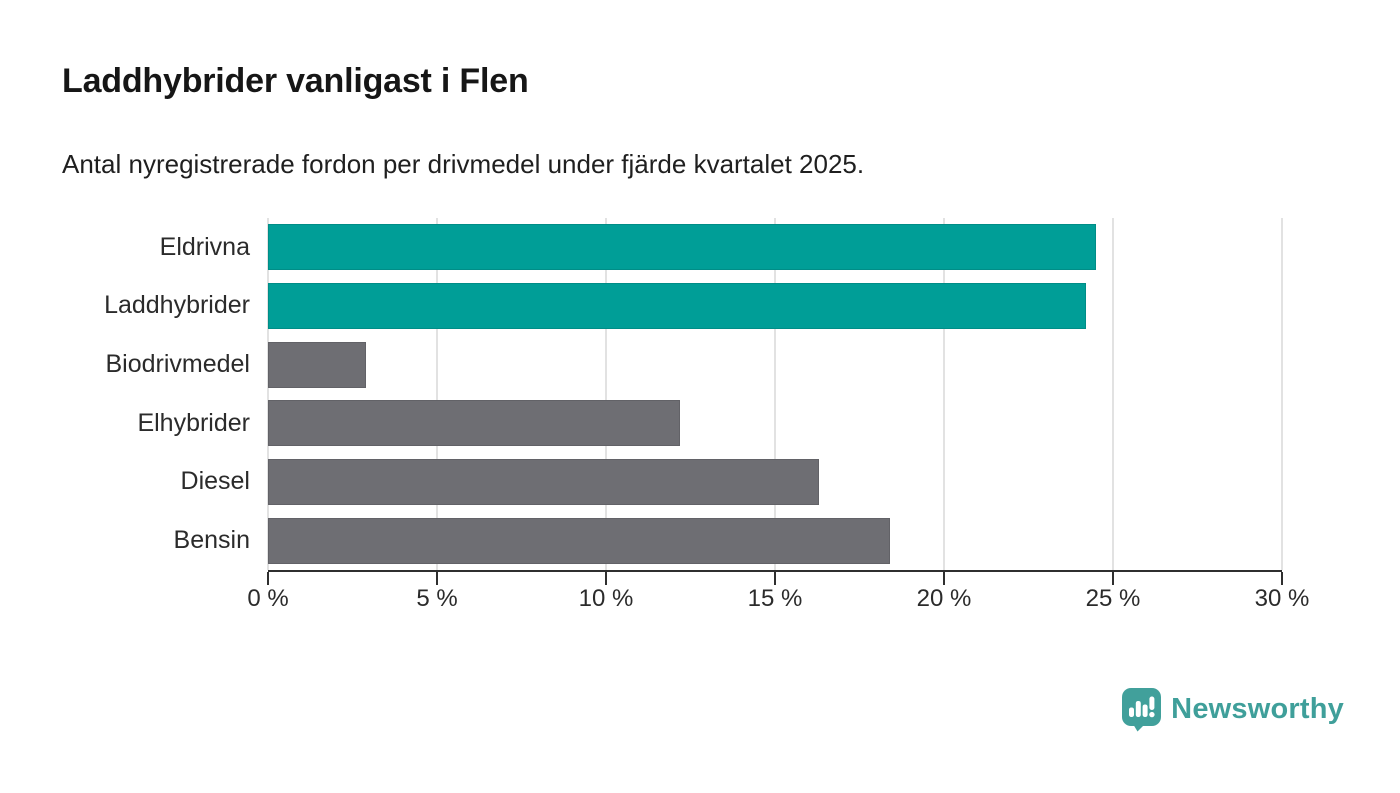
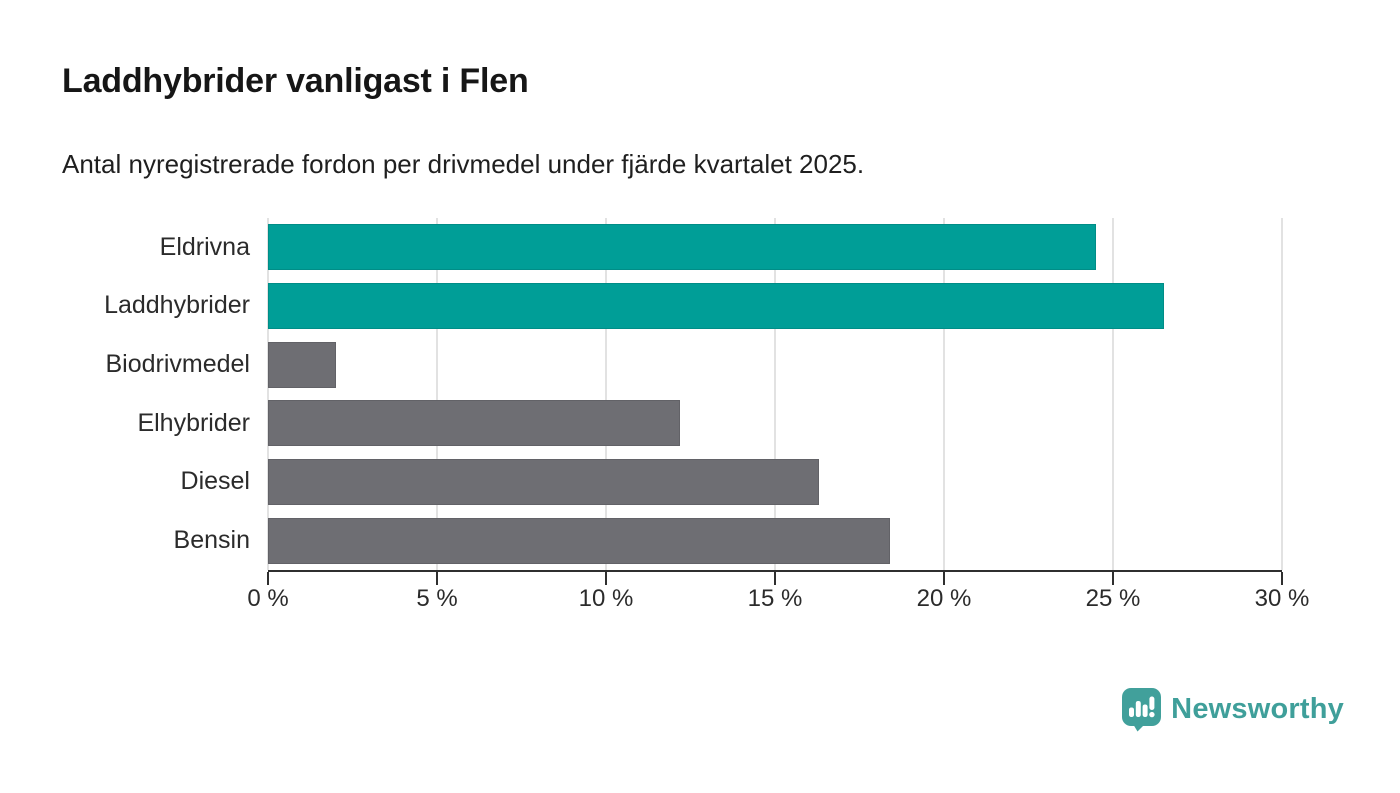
Laddhybrider: 24.2% -> 26.5%
Biodrivmedel: 2.9% -> 2.0%
